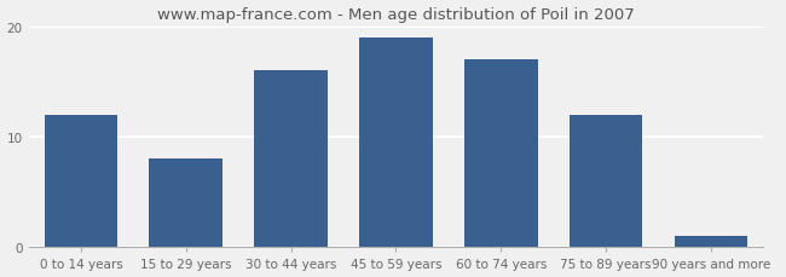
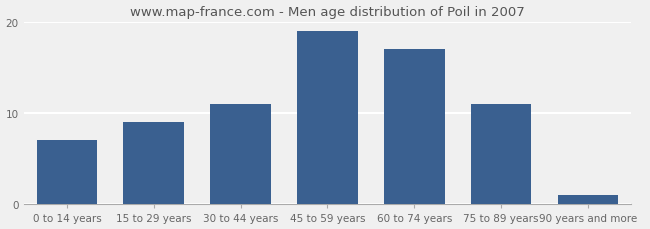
0 to 14 years: 12 -> 7
15 to 29 years: 8 -> 9
30 to 44 years: 16 -> 11
75 to 89 years: 12 -> 11
